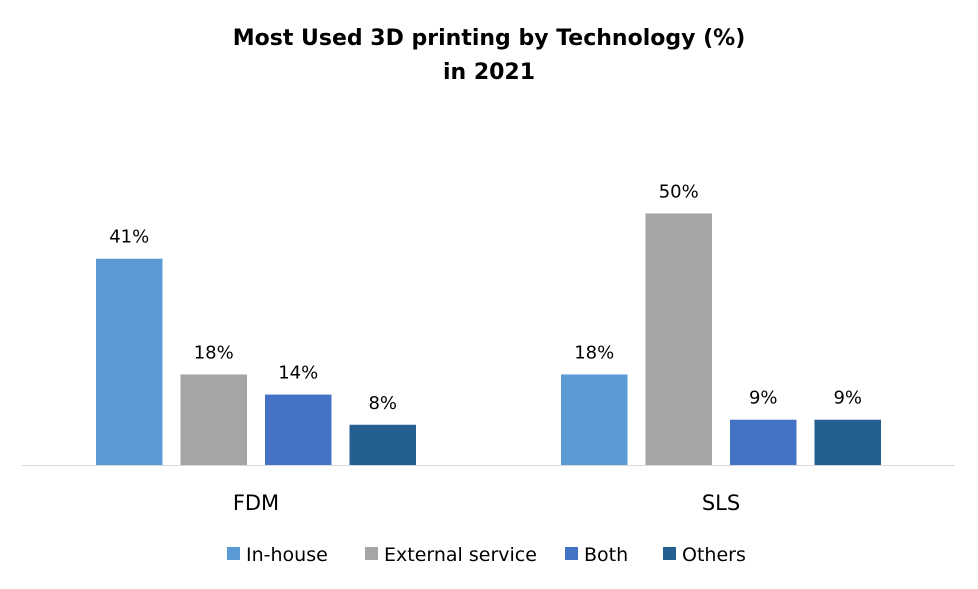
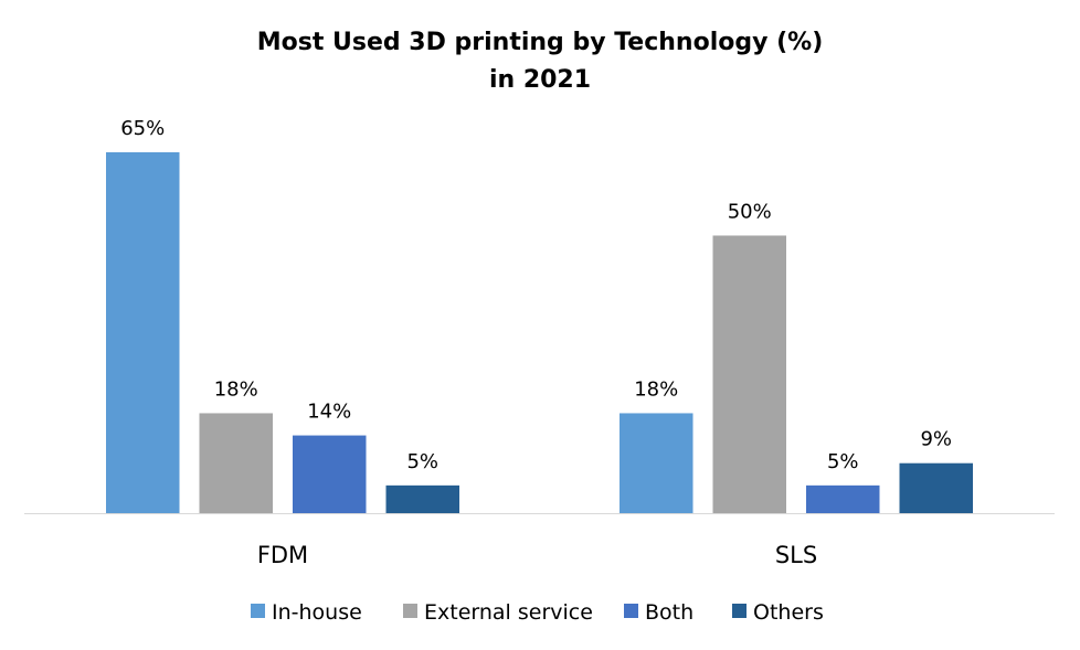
In-house/FDM: 41% -> 65%
Others/FDM: 8% -> 5%
Both/SLS: 9% -> 5%
